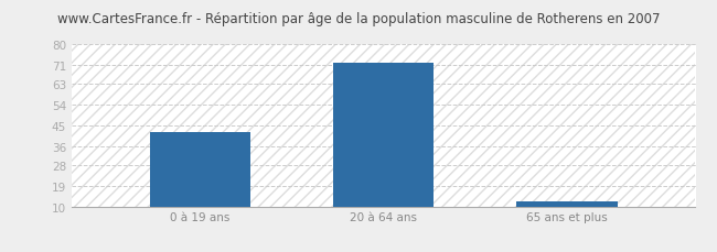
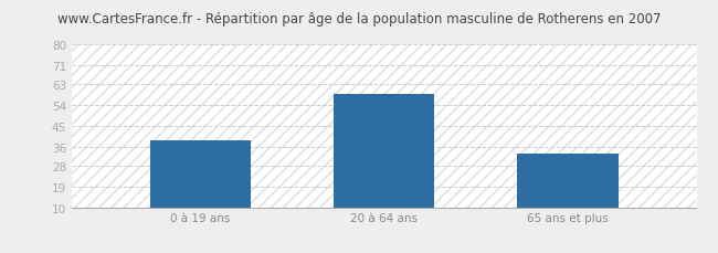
0 à 19 ans: 42 -> 39
20 à 64 ans: 72 -> 59
65 ans et plus: 12 -> 33
